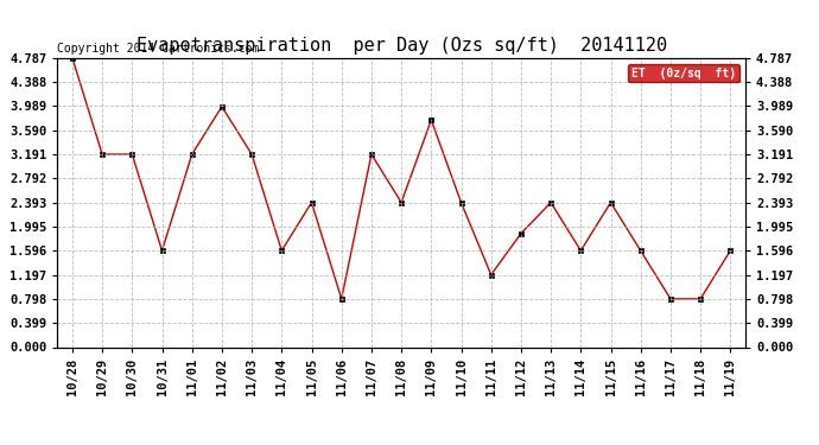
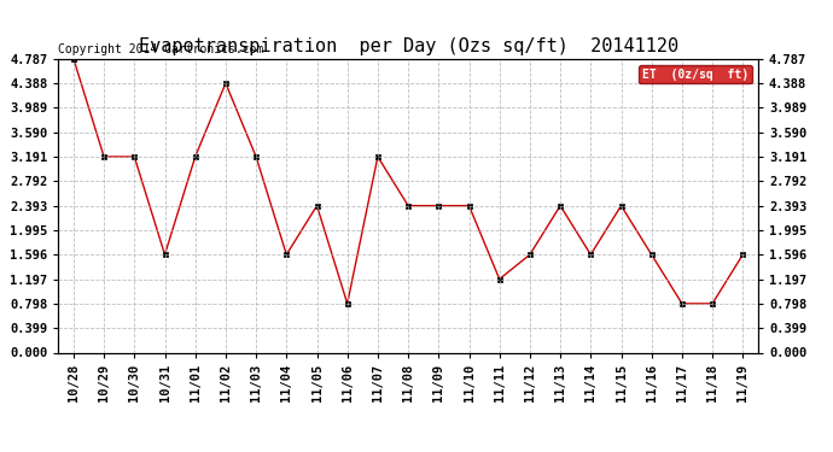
11/02: 3.98 -> 4.39
11/09: 3.76 -> 2.39
11/12: 1.88 -> 1.60
